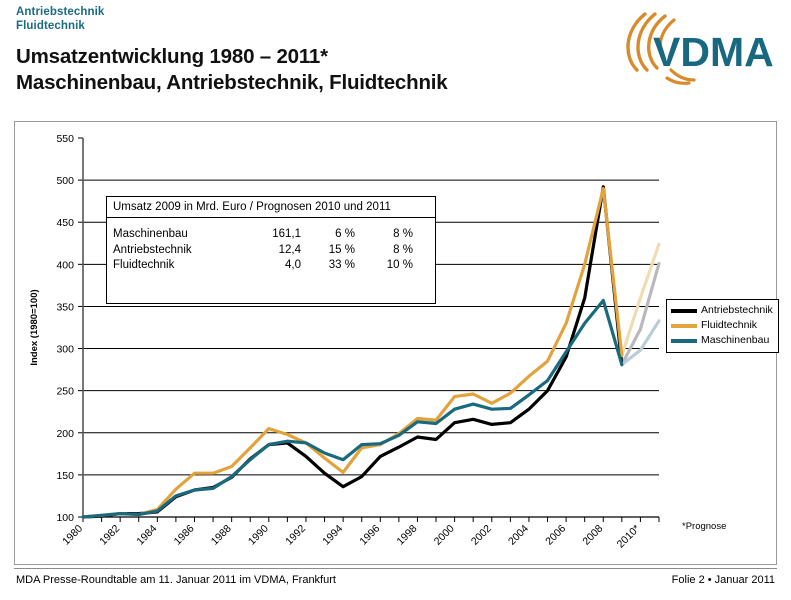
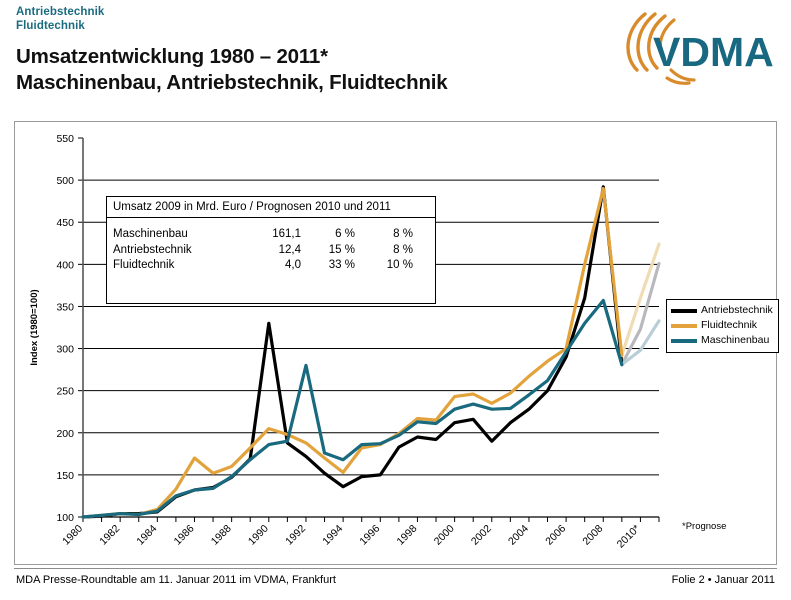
Fluidtechnik/1986: 150 -> 170
Antriebstechnik/1990: 190 -> 330
Maschinenbau/1992: 190 -> 280
Antriebstechnik/1996: 170 -> 150
Antriebstechnik/2002: 210 -> 190
Fluidtechnik/2006: 330 -> 300
